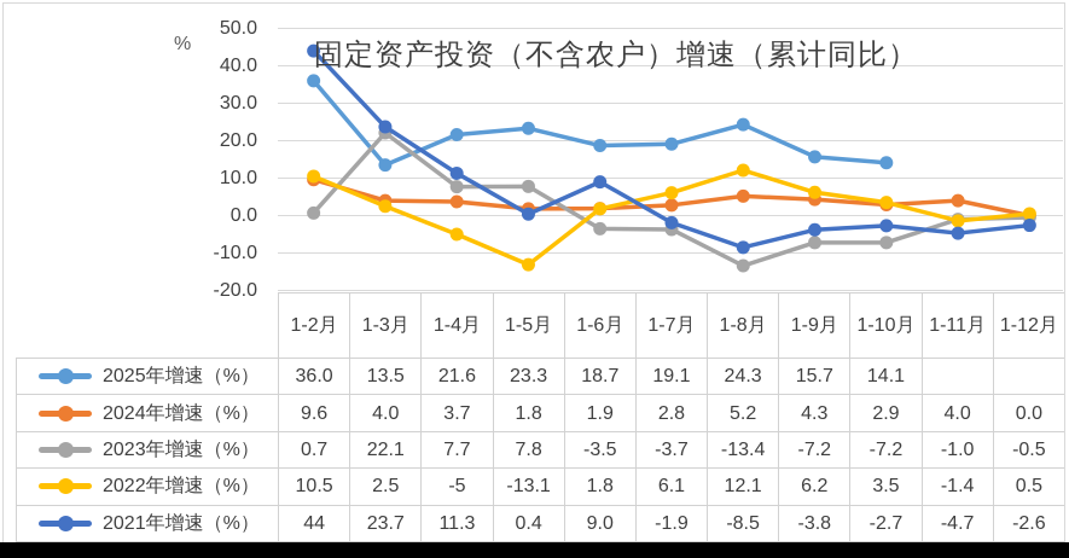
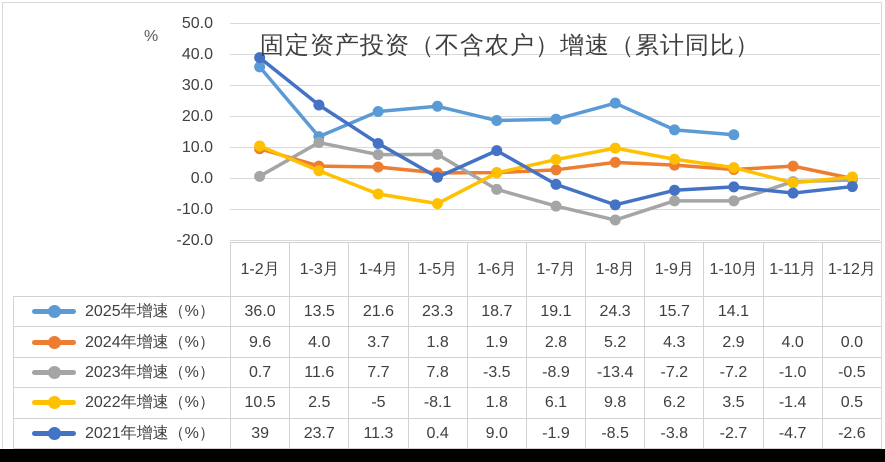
2021年增速（%）/1-2月: 44 -> 39
2023年增速（%）/1-3月: 22.1 -> 11.6
2022年增速（%）/1-5月: -13.1 -> -8.1
2023年增速（%）/1-7月: -3.7 -> -8.9
2022年增速（%）/1-8月: 12.1 -> 9.8
